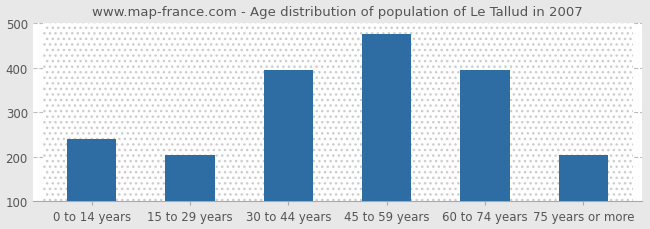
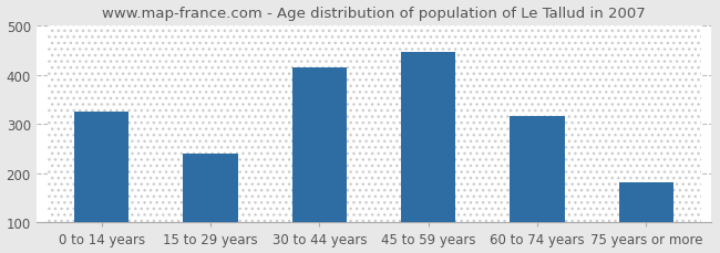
0 to 14 years: 240 -> 325
15 to 29 years: 205 -> 240
30 to 44 years: 395 -> 415
45 to 59 years: 475 -> 447
60 to 74 years: 395 -> 315
75 years or more: 205 -> 181
